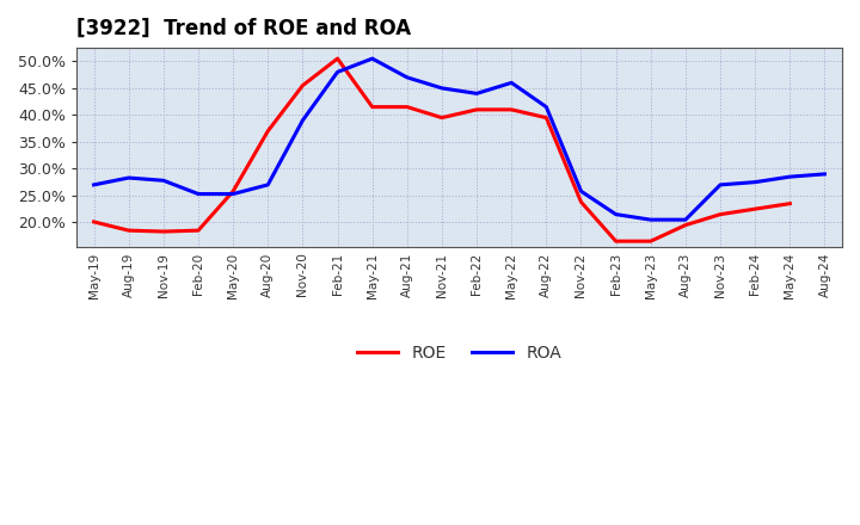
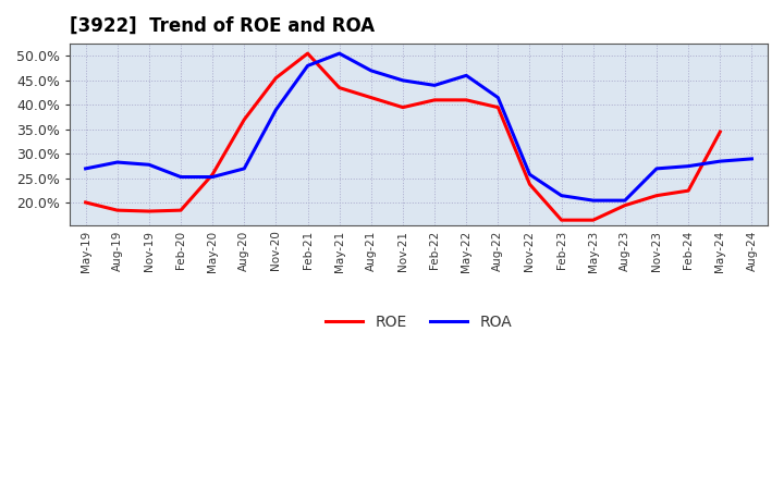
ROE/May-21: 41.5% -> 43.5%
ROE/May-24: 23.5% -> 34.5%
